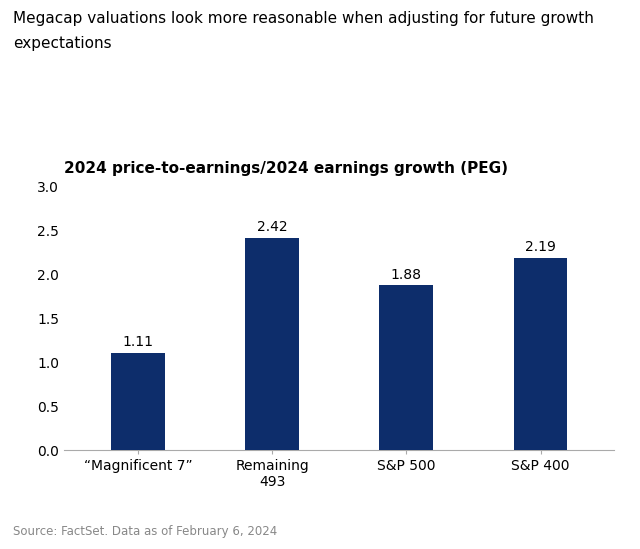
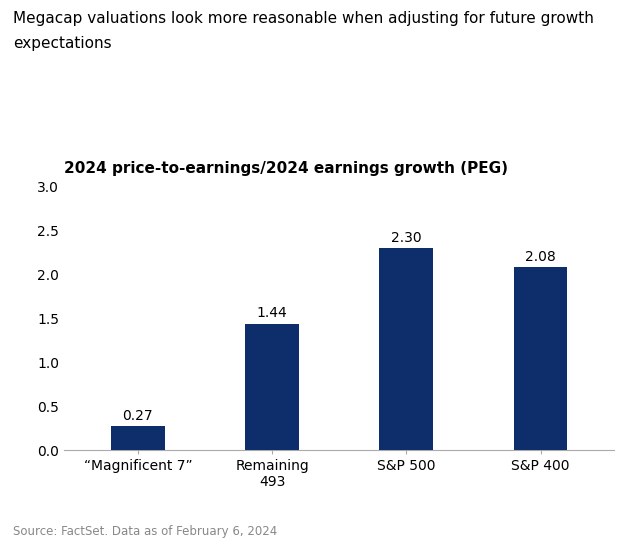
“Magnificent 7”: 1.11 -> 0.27
Remaining 493: 2.42 -> 1.44
S&P 500: 1.88 -> 2.30
S&P 400: 2.19 -> 2.08
